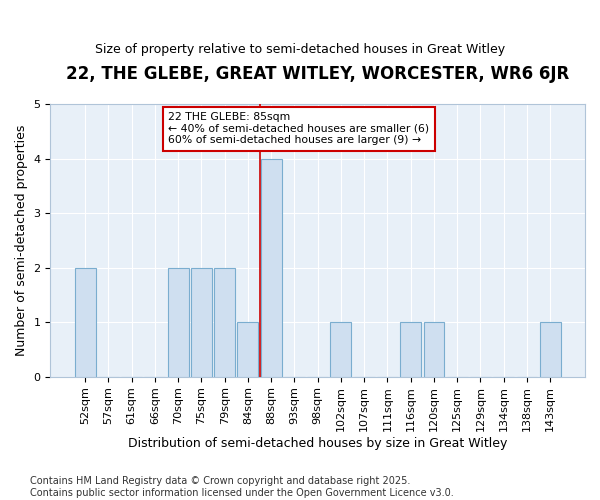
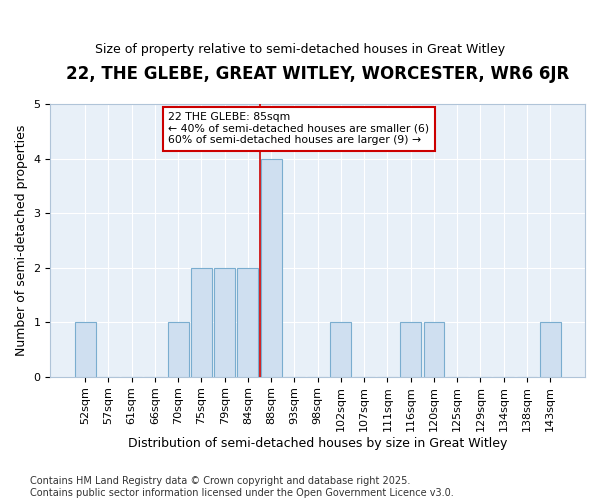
52sqm: 2 -> 1
70sqm: 2 -> 1
84sqm: 1 -> 2
